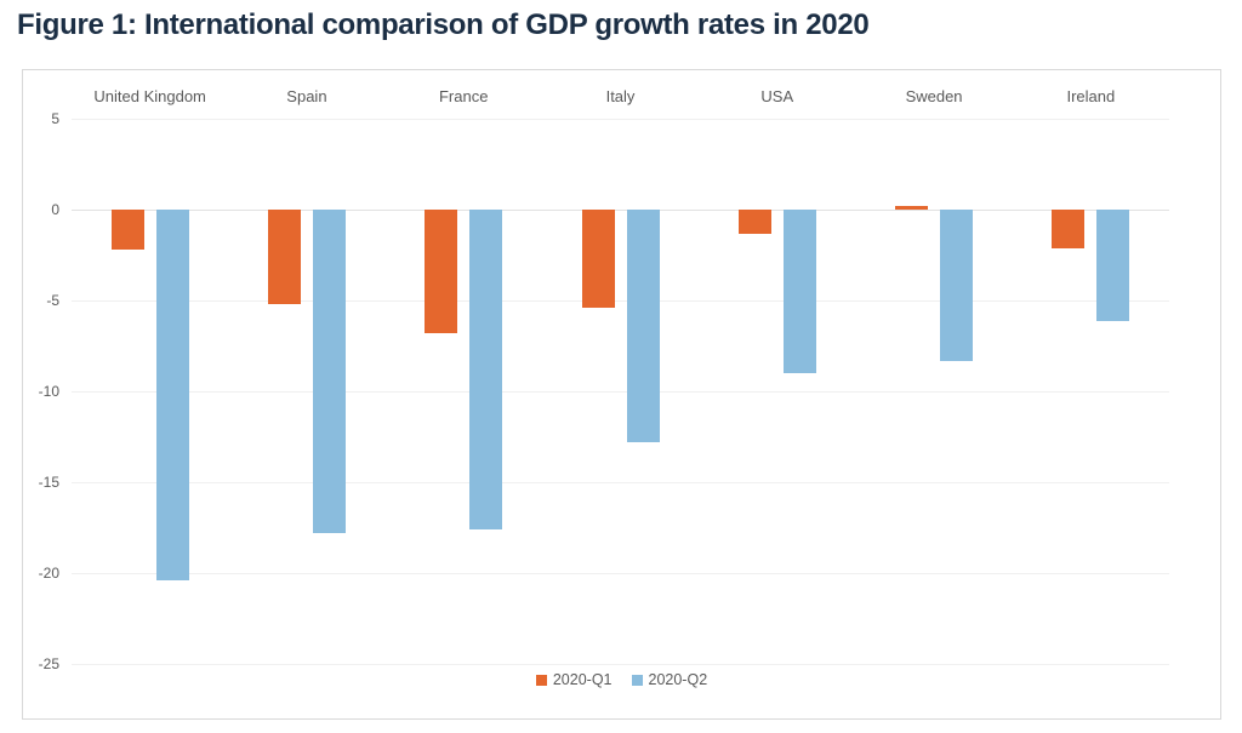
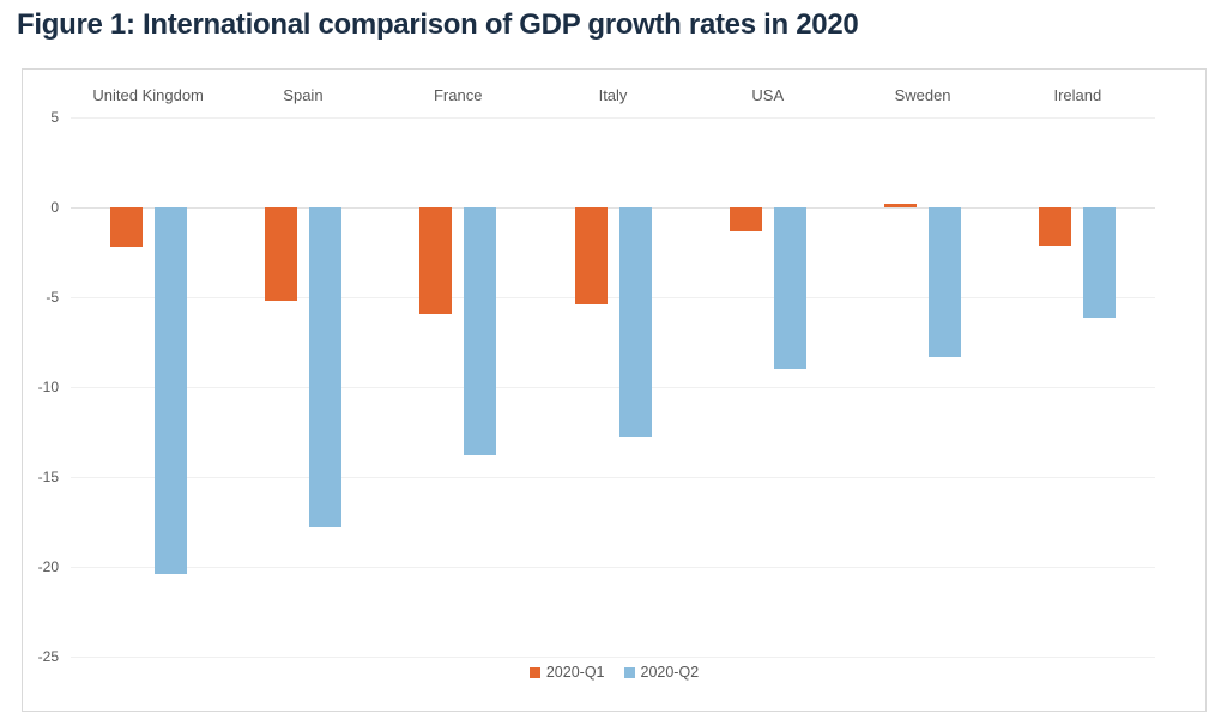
2020-Q1/France: -6.8 -> -5.9
2020-Q2/France: -17.6 -> -13.8
